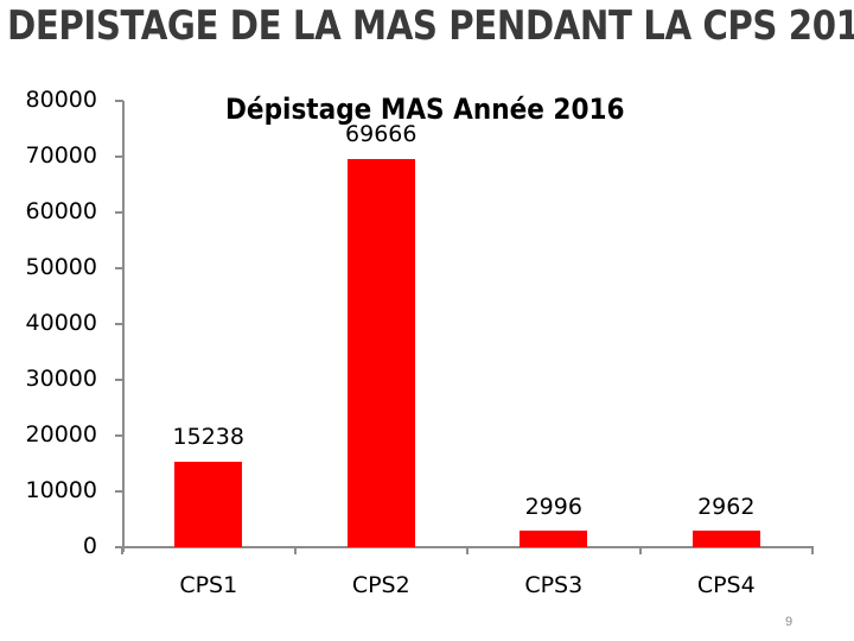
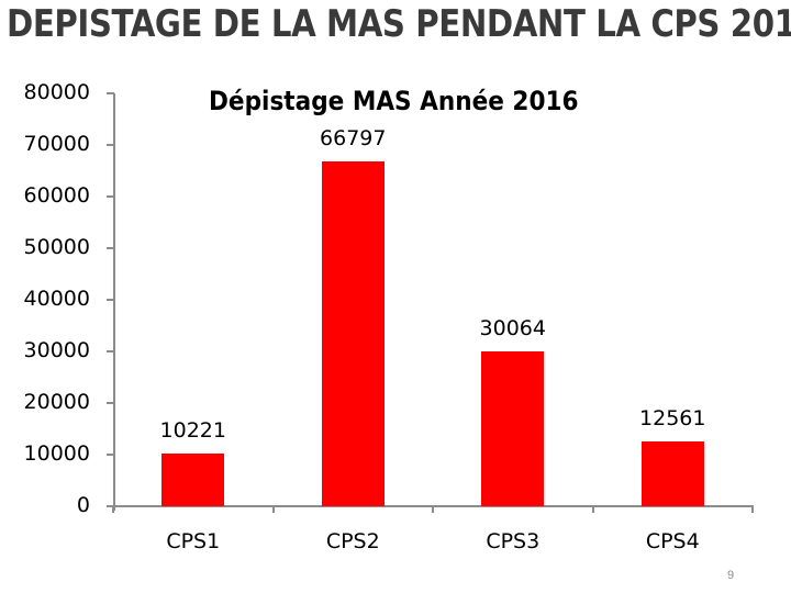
CPS1: 15238 -> 10221
CPS2: 69666 -> 66797
CPS3: 2996 -> 30064
CPS4: 2962 -> 12561
